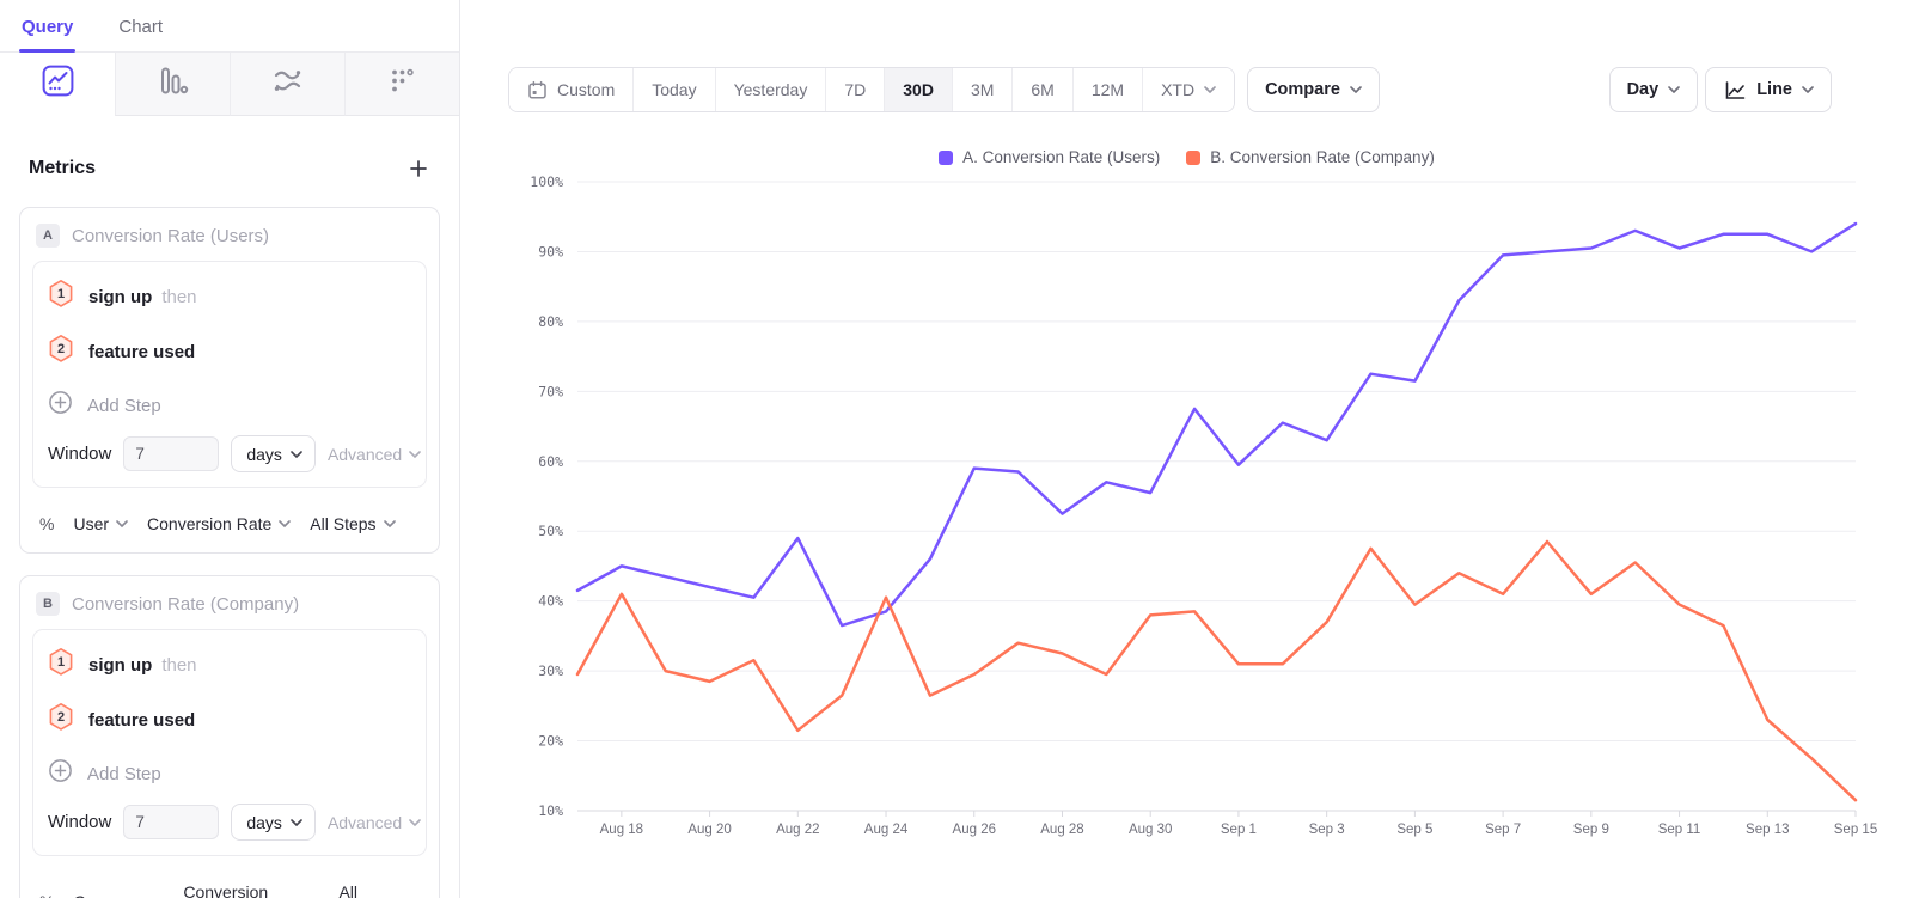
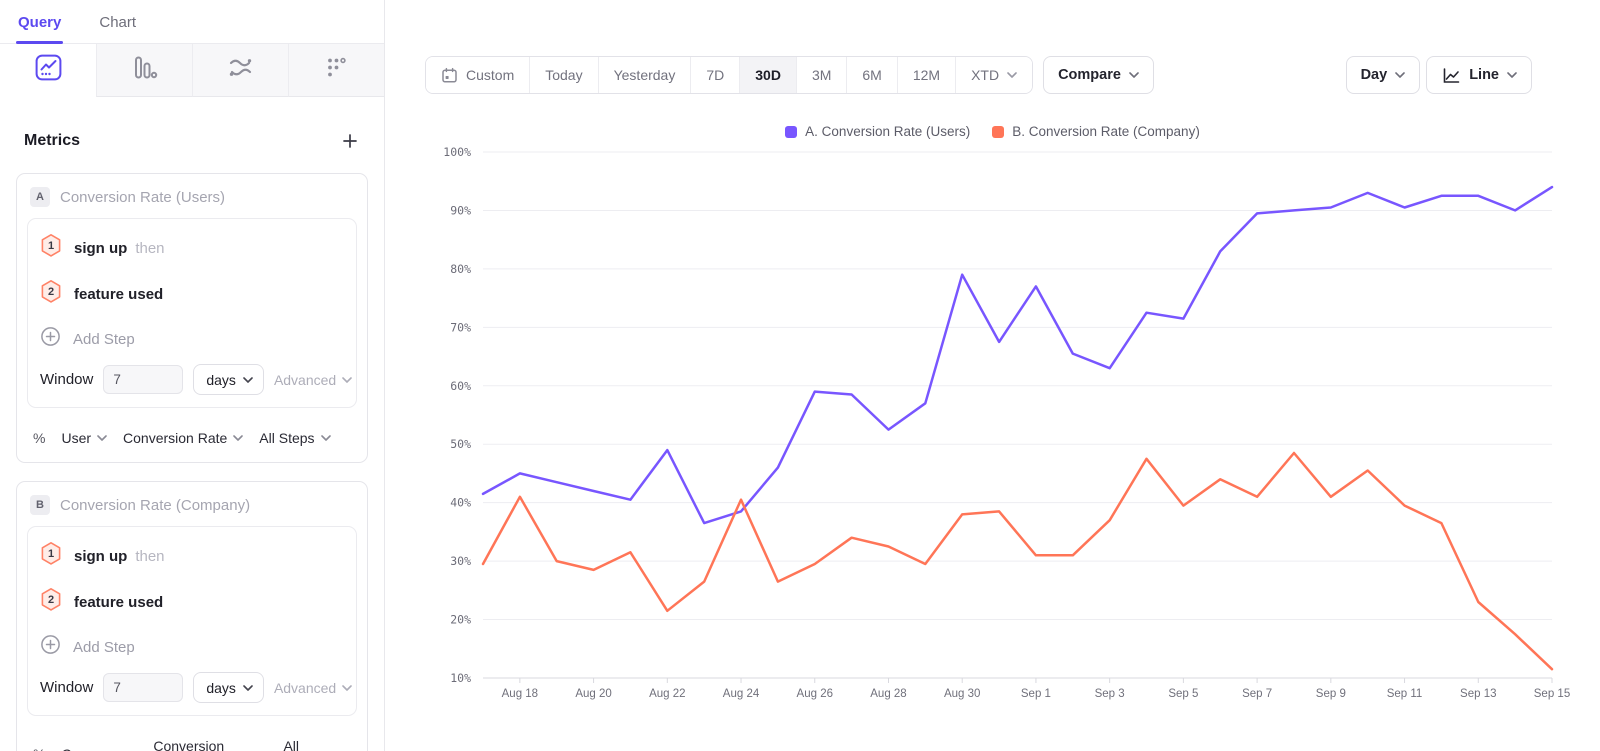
A. Conversion Rate (Users)/Aug 30: 56% -> 79%
A. Conversion Rate (Users)/Sep 1: 60% -> 77%
